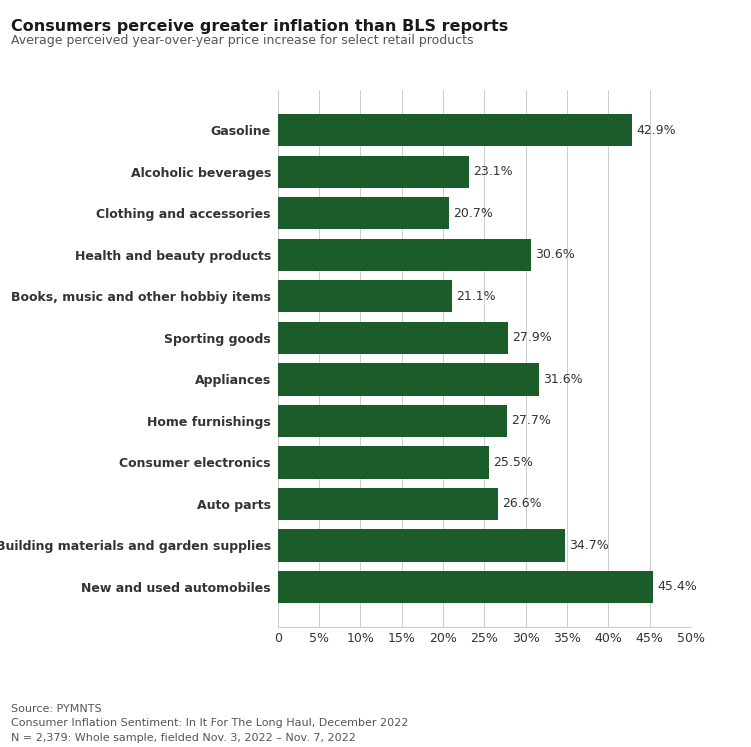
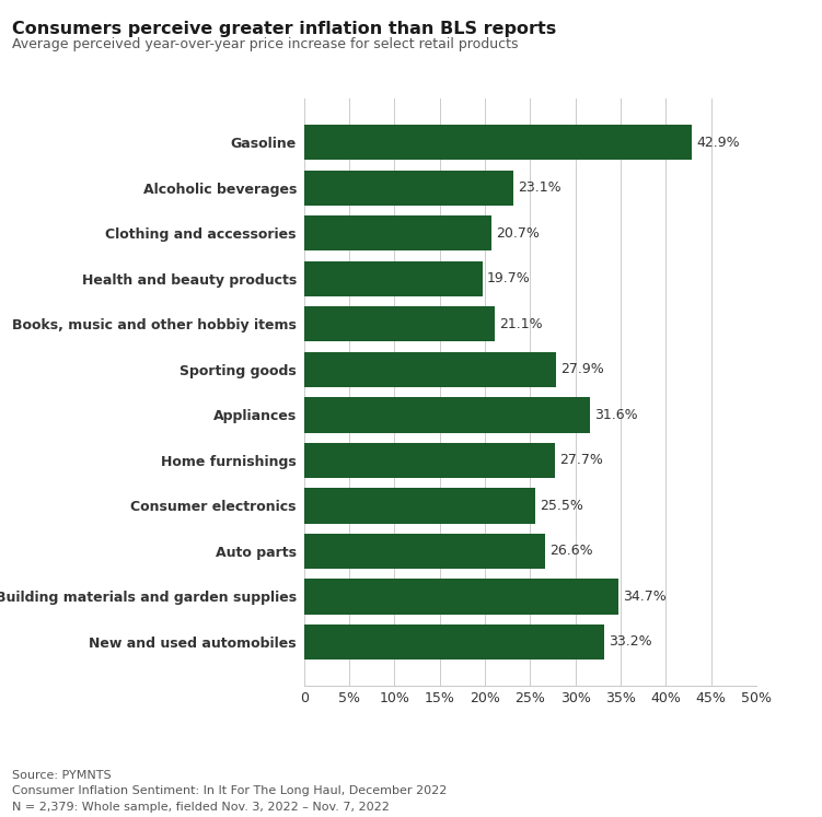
Health and beauty products: 30.6% -> 19.7%
New and used automobiles: 45.4% -> 33.2%
